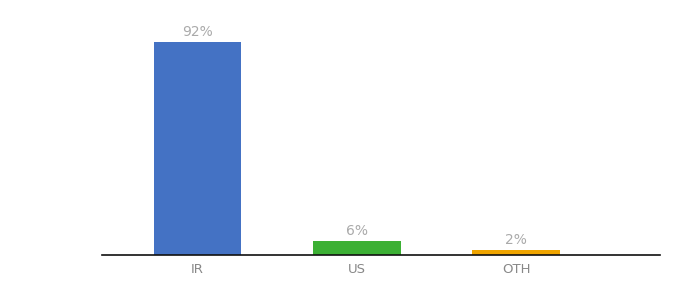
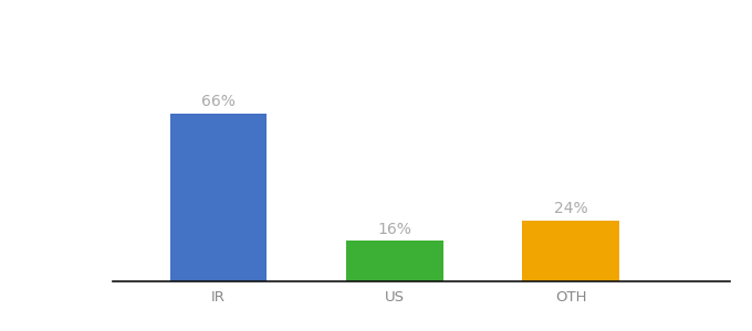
IR: 92% -> 66%
US: 6% -> 16%
OTH: 2% -> 24%
